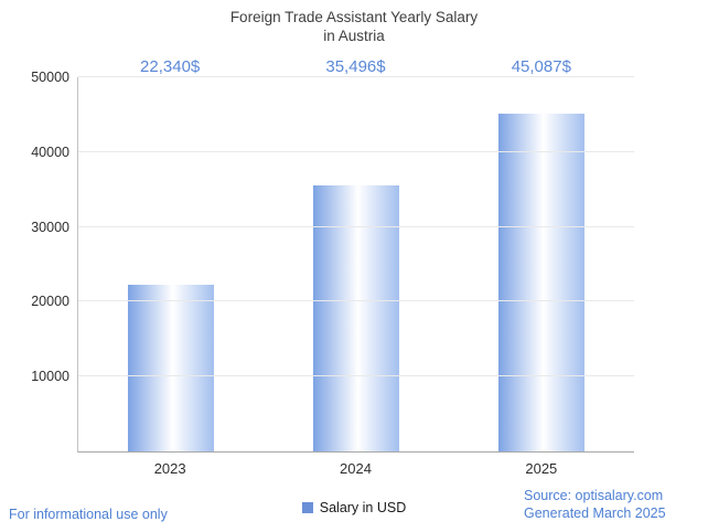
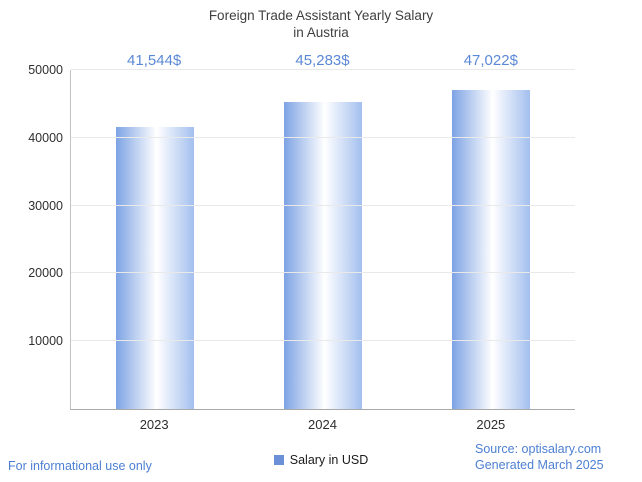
2023: 22,340 -> 41,544
2024: 35,496 -> 45,283
2025: 45,087 -> 47,022
